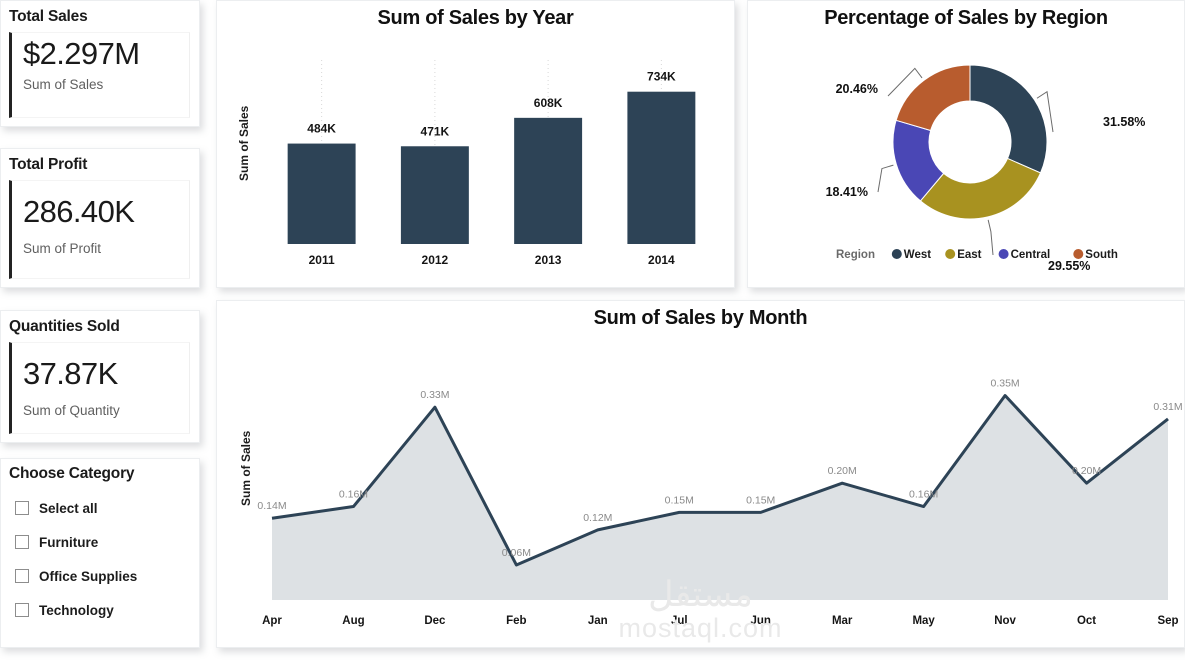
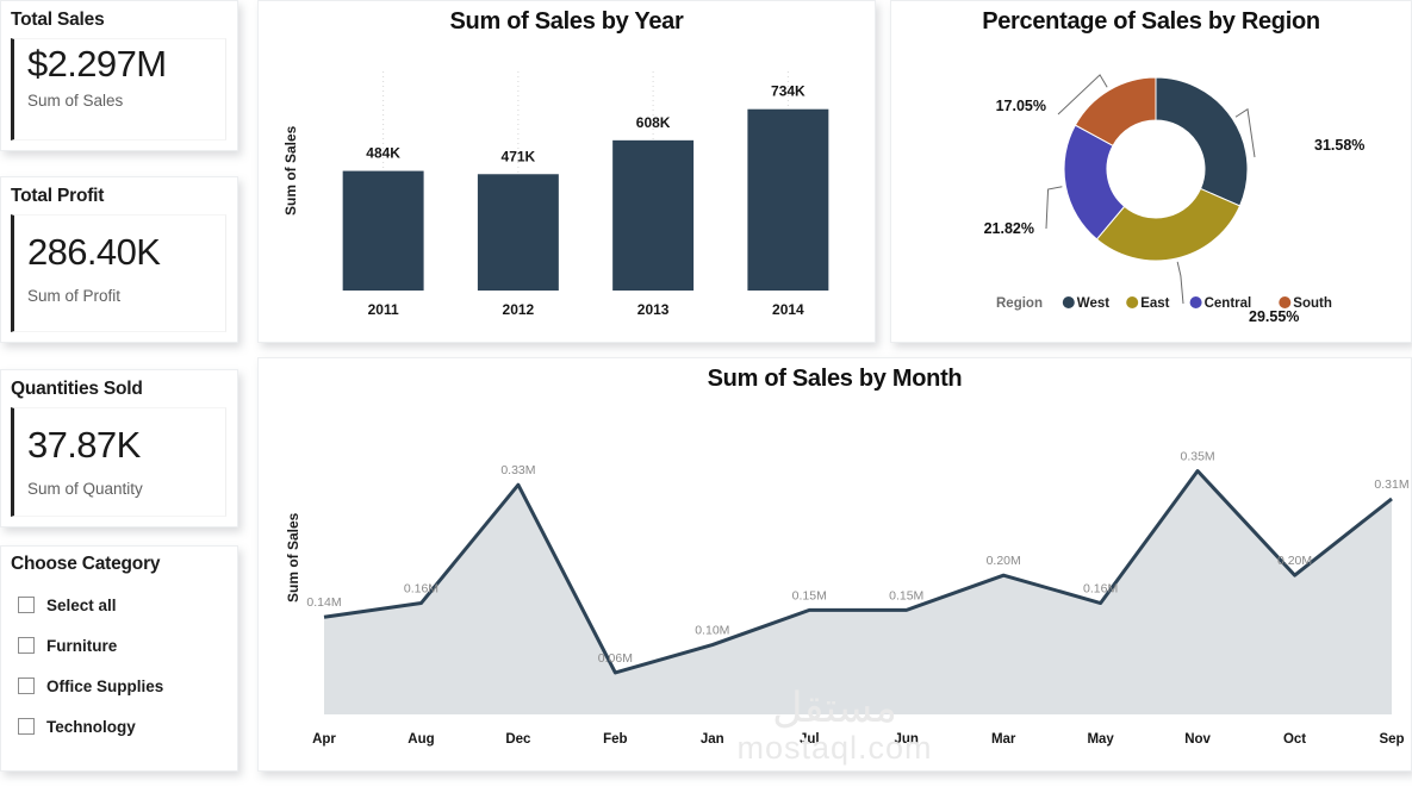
Percentage of Sales by Region/Central: 18.41% -> 21.82%
Percentage of Sales by Region/South: 20.46% -> 17.05%
Sum of Sales by Month/Jan: 0.12M -> 0.10M
